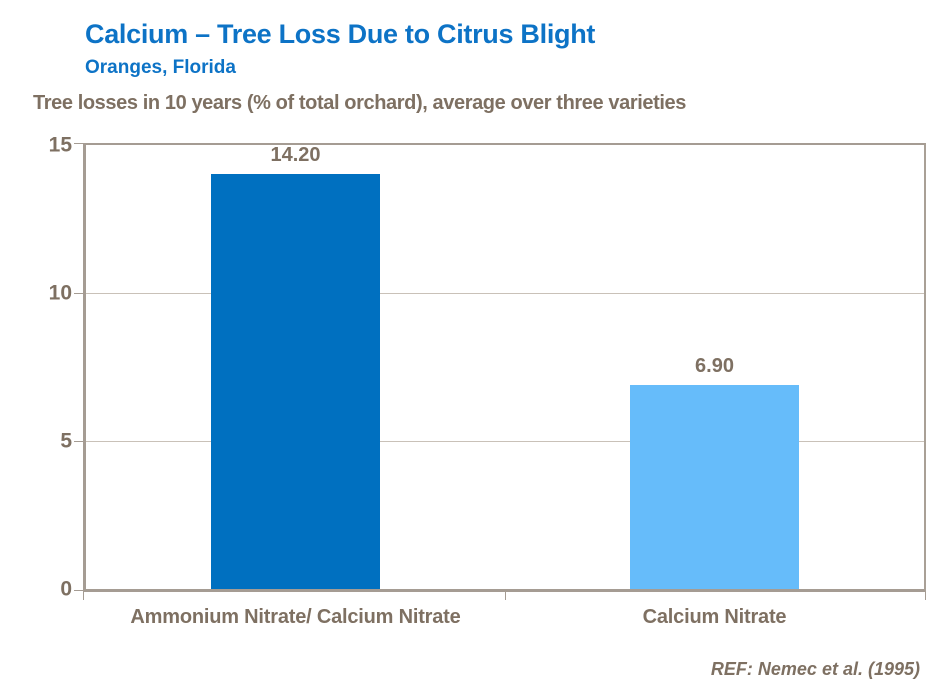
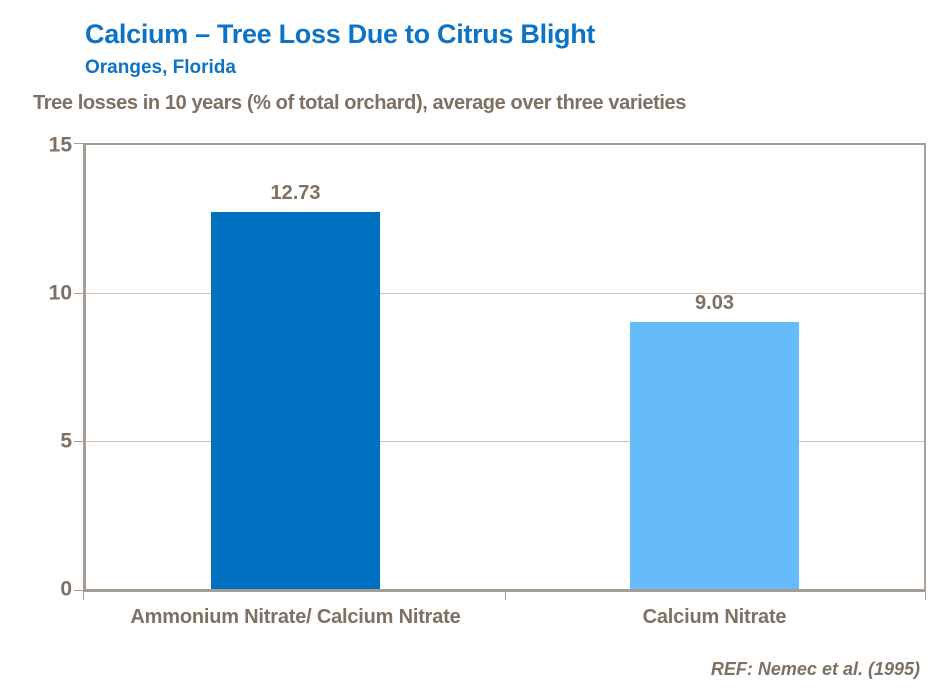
Ammonium Nitrate/ Calcium Nitrate: 14.20 -> 12.73
Calcium Nitrate: 6.90 -> 9.03
